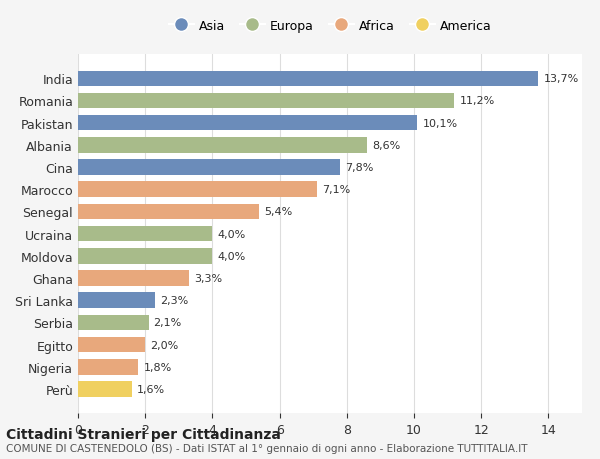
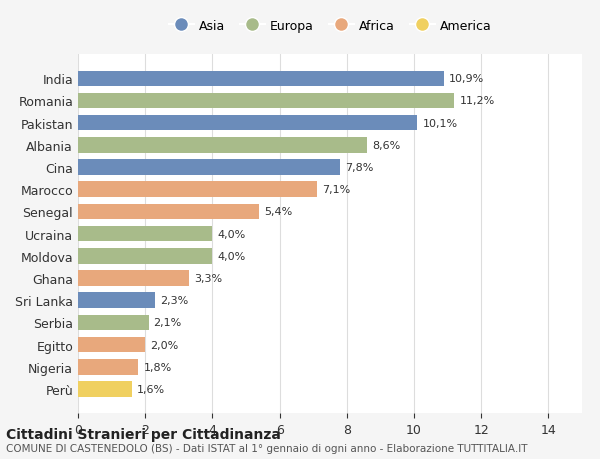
India: 13,7% -> 10,9%
